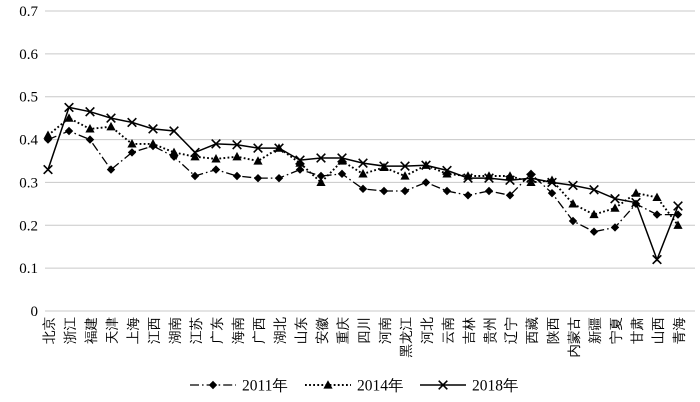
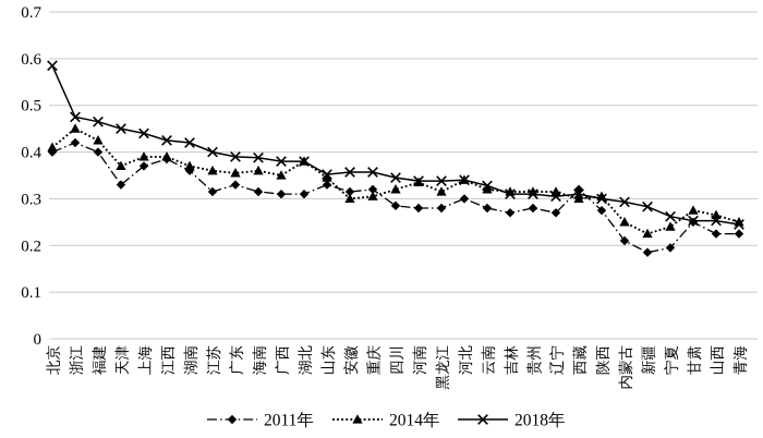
2018年/北京: 0.33 -> 0.58
2014年/天津: 0.43 -> 0.37
2018年/江苏: 0.37 -> 0.40
2014年/重庆: 0.35 -> 0.30
2018年/山西: 0.12 -> 0.25
2014年/青海: 0.20 -> 0.25
